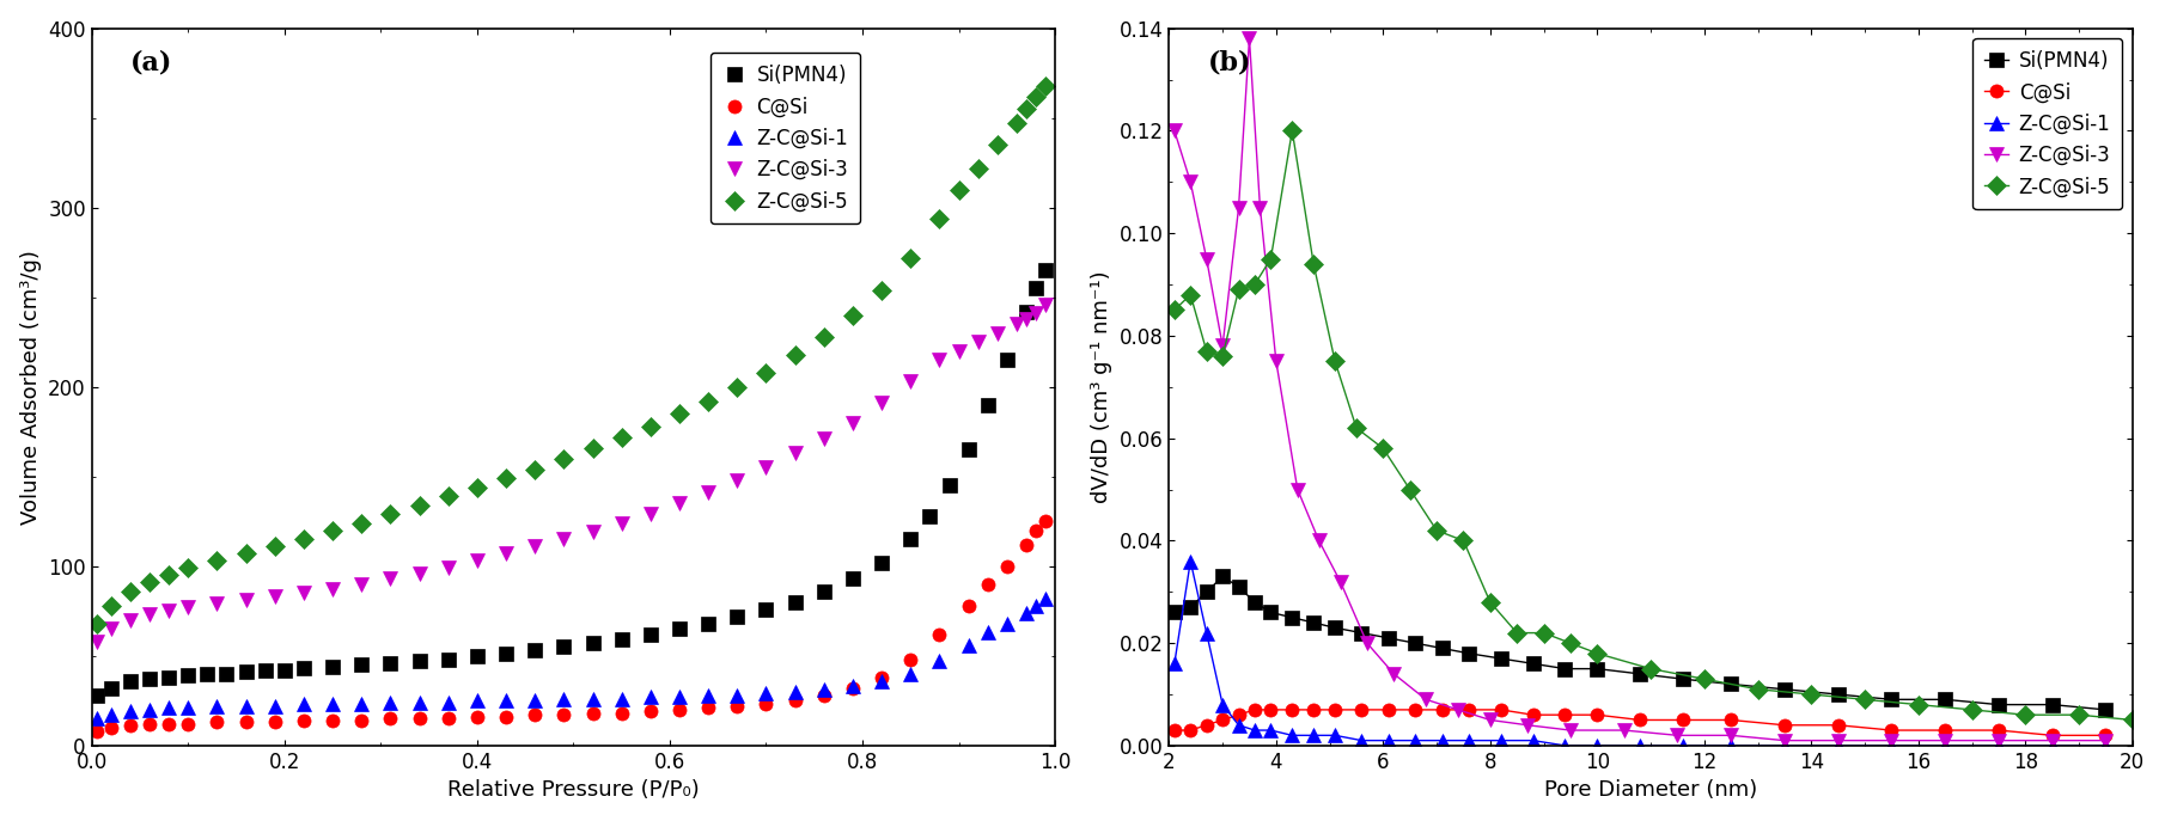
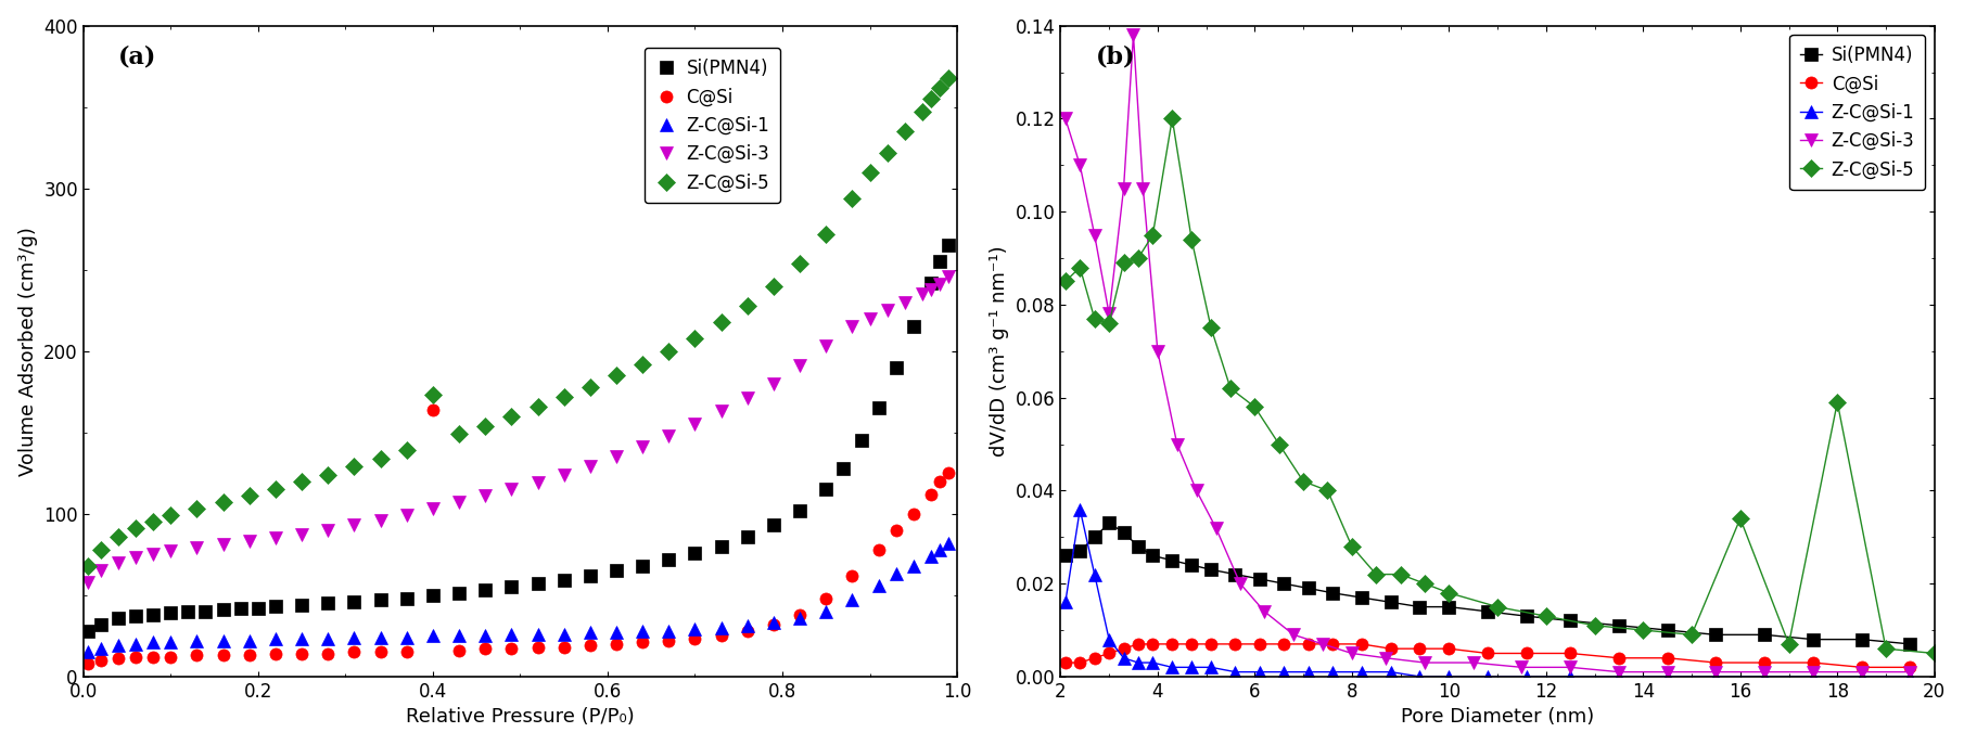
C@Si/0.4: 16 -> 164
Z-C@Si-5/0.4: 144 -> 173
Z-C@Si-3/4: 0.075 -> 0.070
Z-C@Si-5/16: 0.008 -> 0.034
Z-C@Si-5/18: 0.006 -> 0.059
